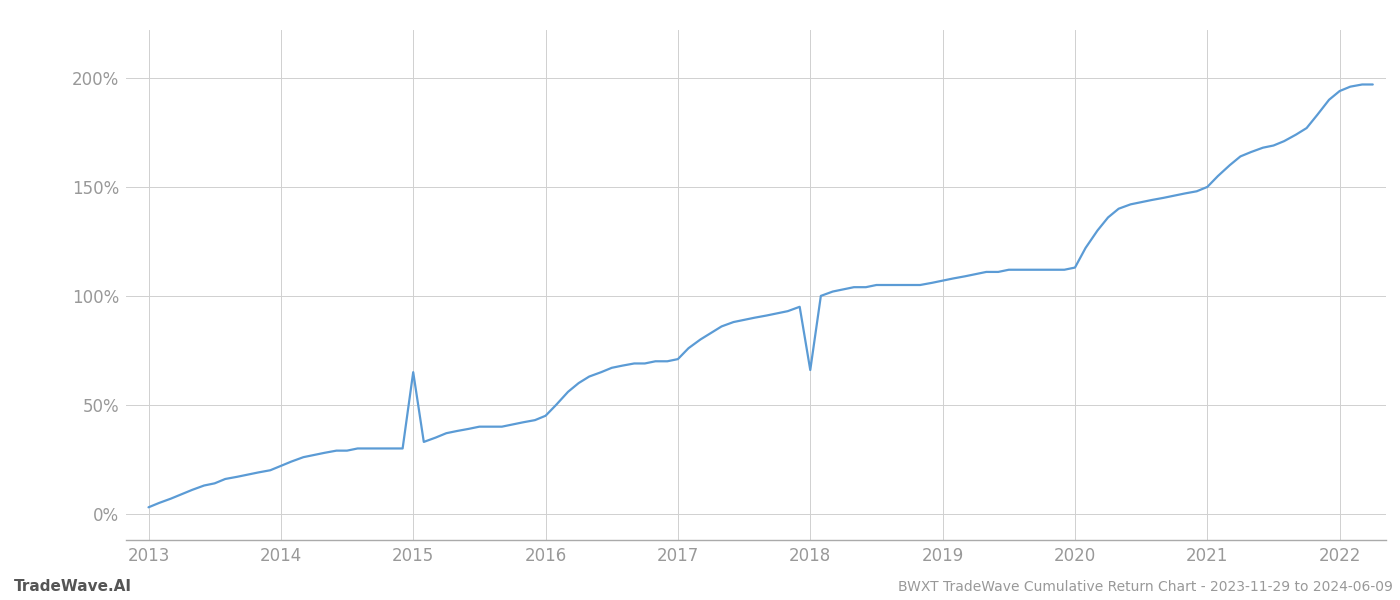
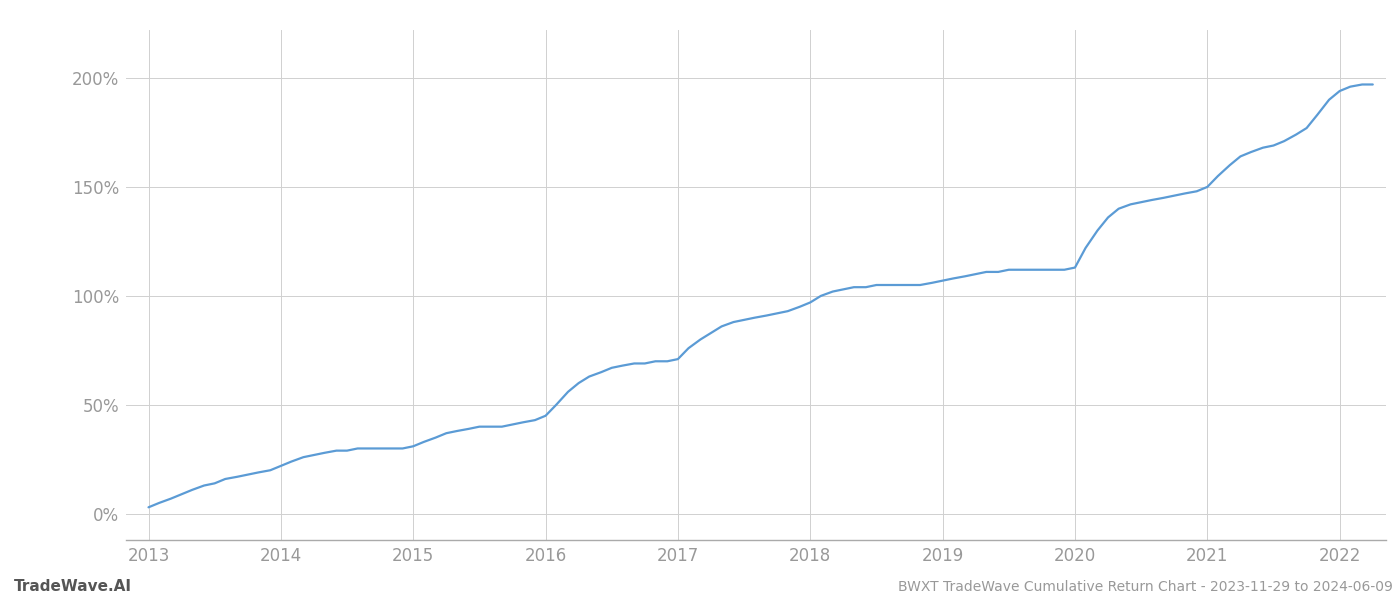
2015: 65% -> 31%
2018: 66% -> 97%
